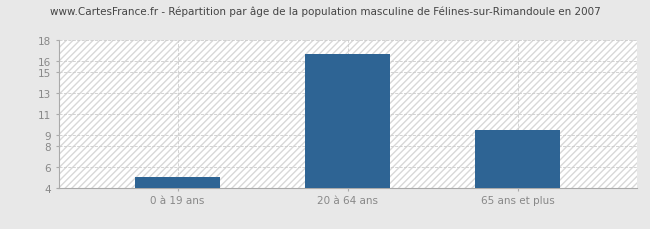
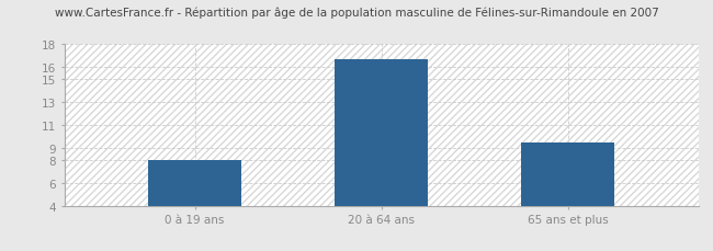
0 à 19 ans: 5.0 -> 8.0
